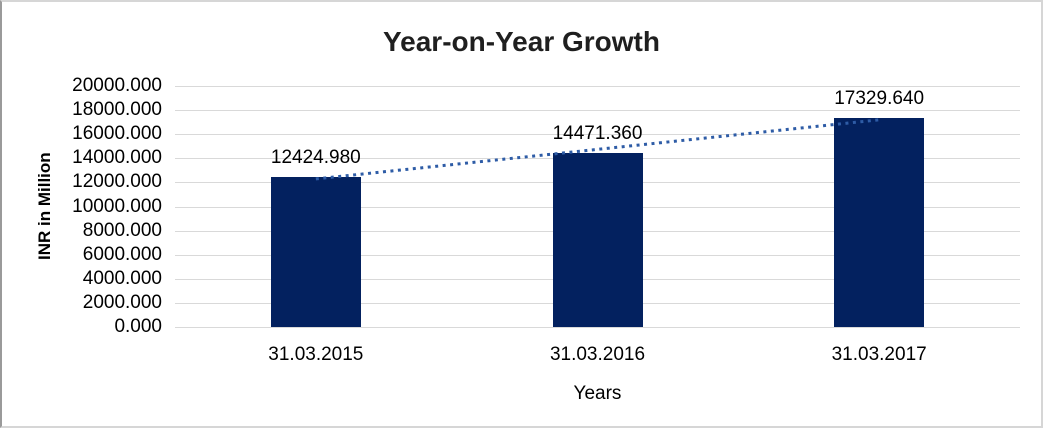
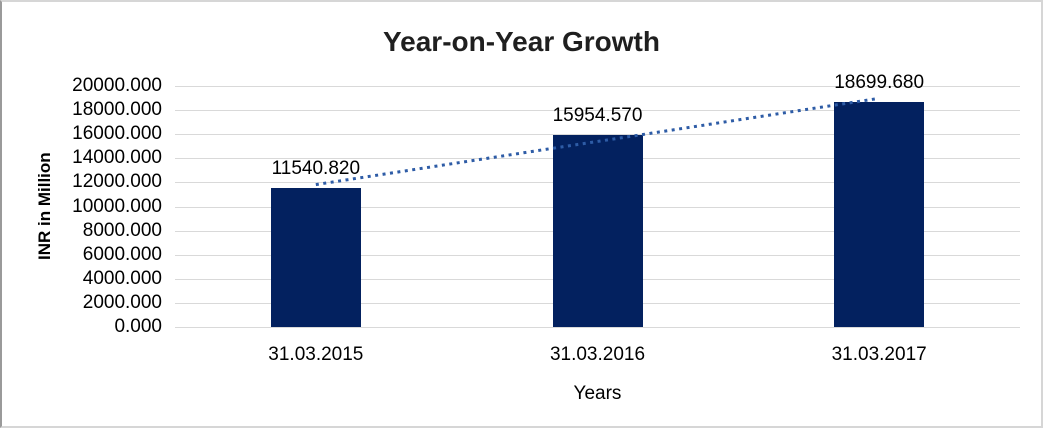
31.03.2015: 12424.980 -> 11540.820
31.03.2016: 14471.360 -> 15954.570
31.03.2017: 17329.640 -> 18699.680
